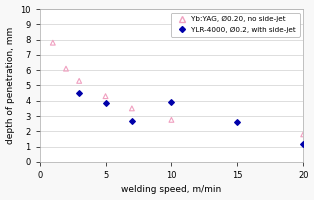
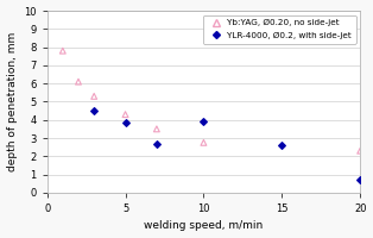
Yb:YAG, Ø0.20, no side-jet/20: 1.8 -> 2.3
YLR-4000, Ø0.2, with side-jet/20: 1.2 -> 0.7
